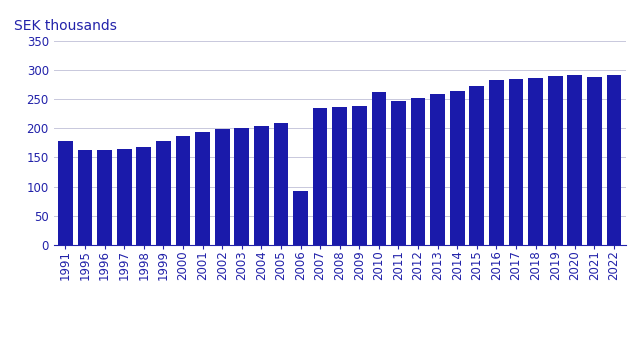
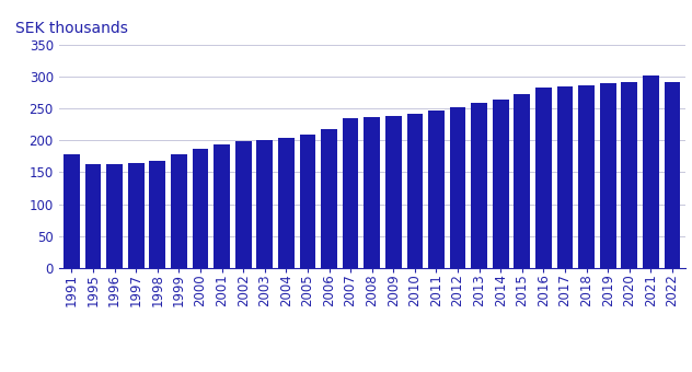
2006: 92 -> 217
2010: 262 -> 242
2021: 288 -> 302
